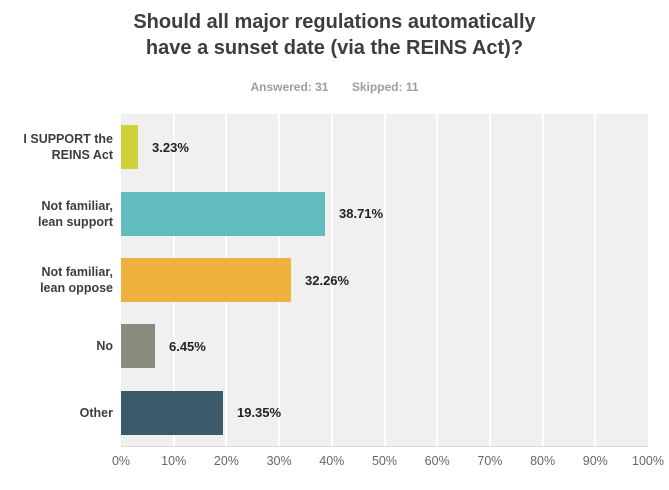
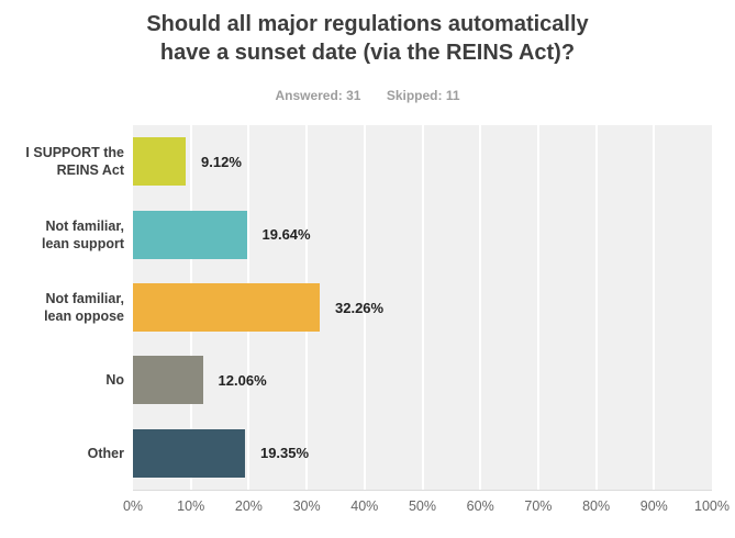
I SUPPORT the REINS Act: 3.23% -> 9.12%
Not familiar, lean support: 38.71% -> 19.64%
No: 6.45% -> 12.06%
